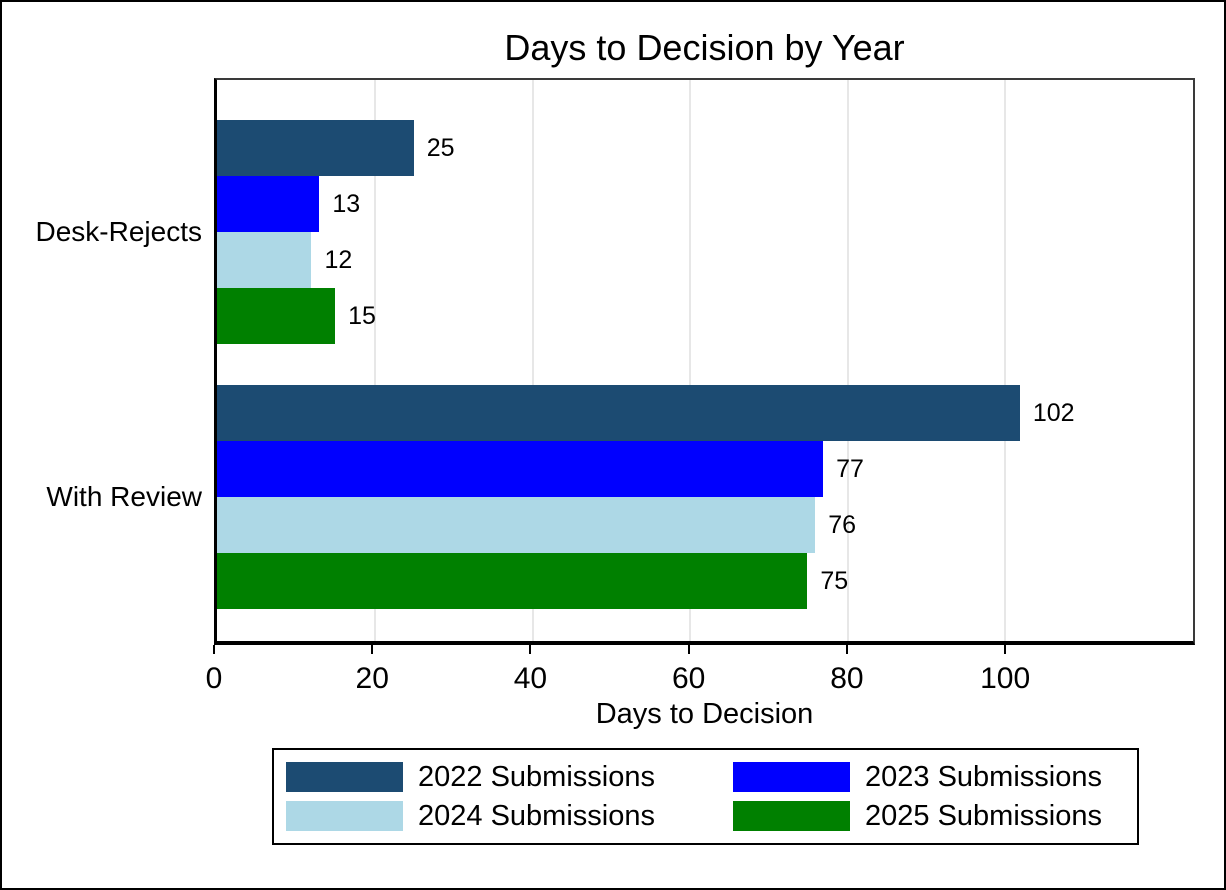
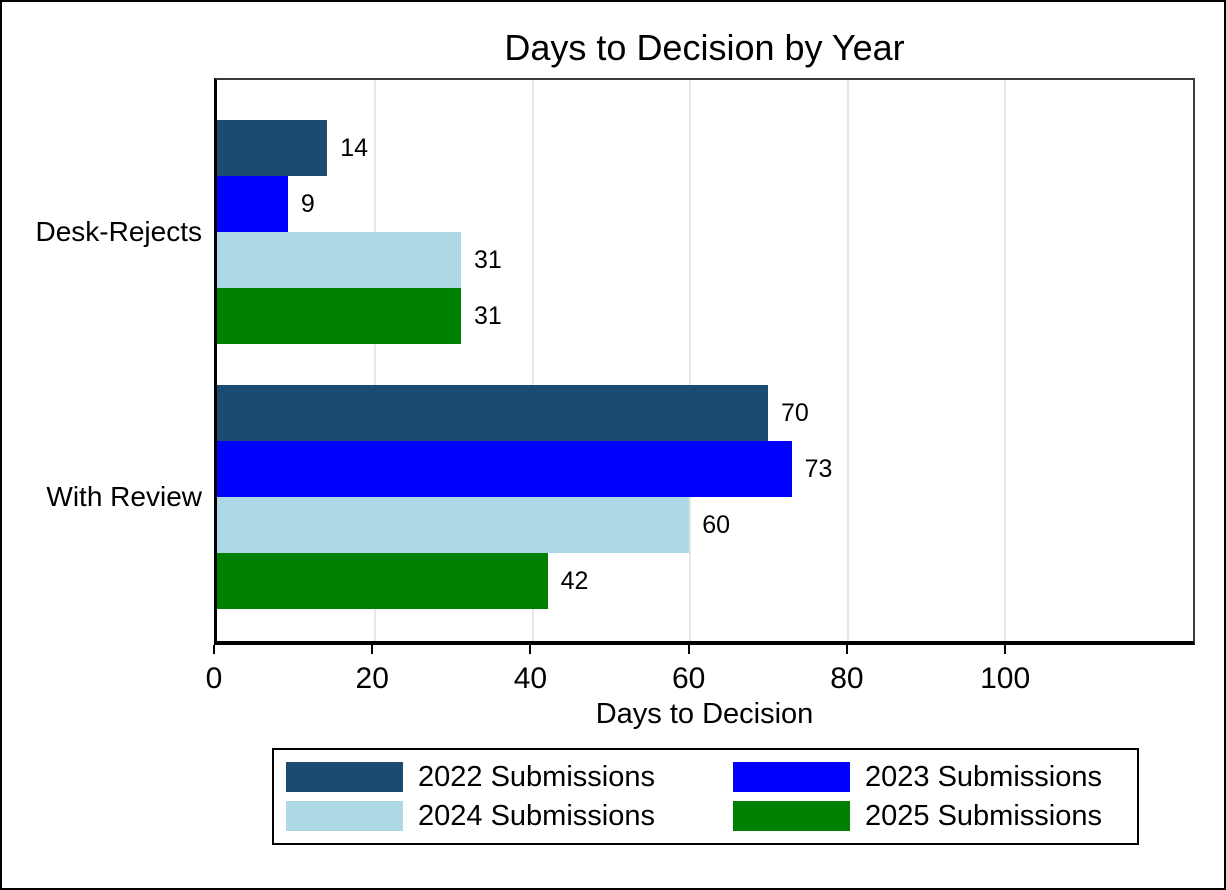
2022 Submissions/Desk-Rejects: 25 -> 14
2023 Submissions/Desk-Rejects: 13 -> 9
2024 Submissions/Desk-Rejects: 12 -> 31
2025 Submissions/Desk-Rejects: 15 -> 31
2022 Submissions/With Review: 102 -> 70
2023 Submissions/With Review: 77 -> 73
2024 Submissions/With Review: 76 -> 60
2025 Submissions/With Review: 75 -> 42
